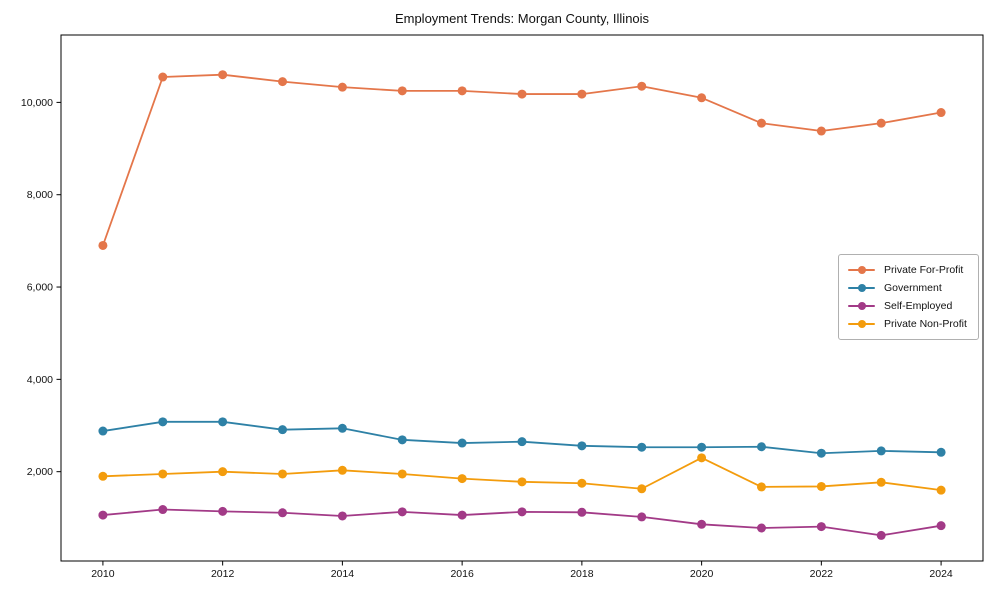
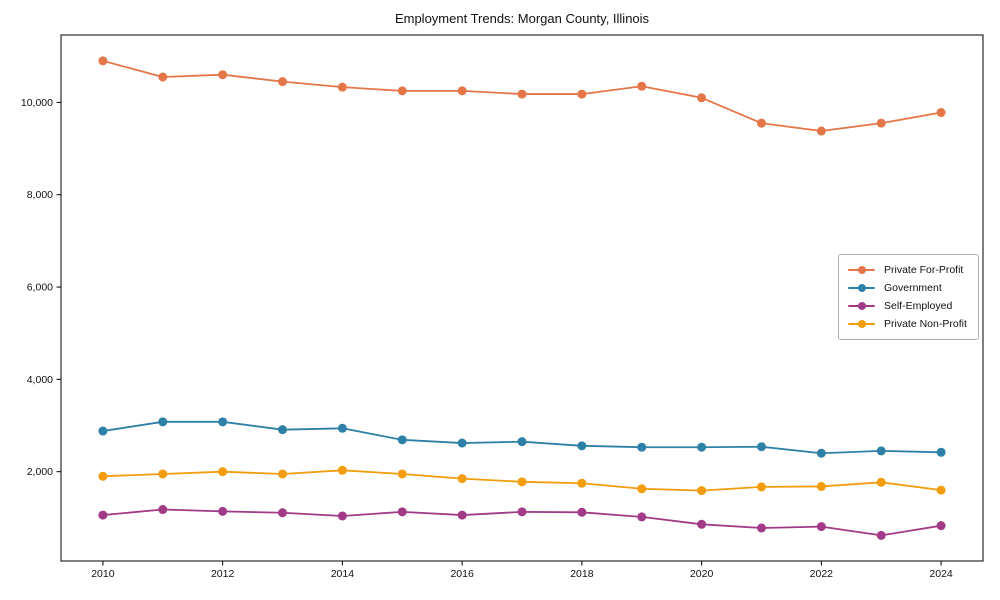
Private For-Profit/2010: 6900 -> 10900
Private Non-Profit/2020: 2300 -> 1600
